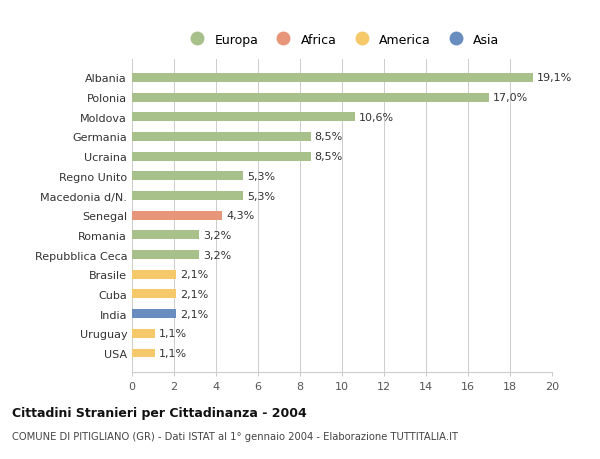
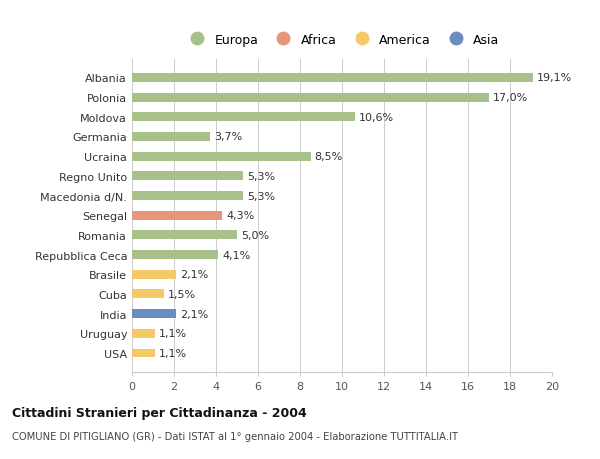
Germania: 8,5% -> 3,7%
Romania: 3,2% -> 5,0%
Repubblica Ceca: 3,2% -> 4,1%
Cuba: 2,1% -> 1,5%
